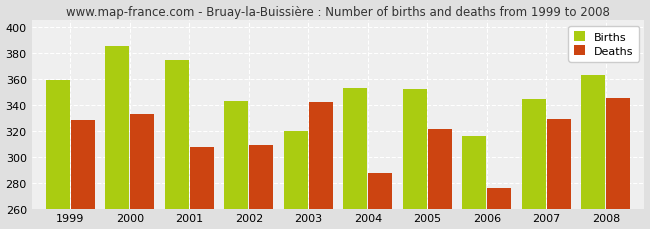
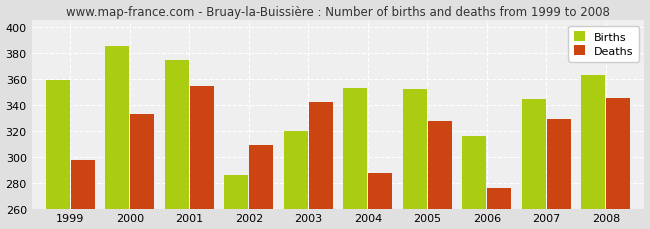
Deaths/1999: 328 -> 297
Deaths/2001: 307 -> 354
Births/2002: 343 -> 286
Deaths/2005: 321 -> 327
